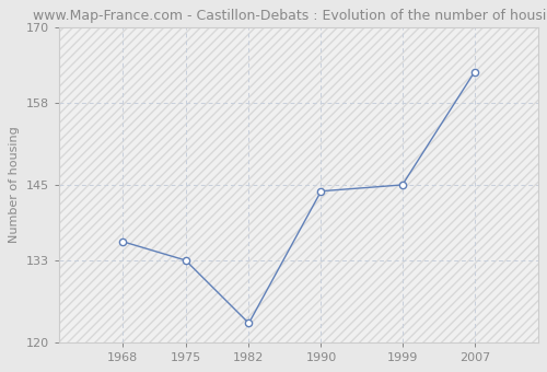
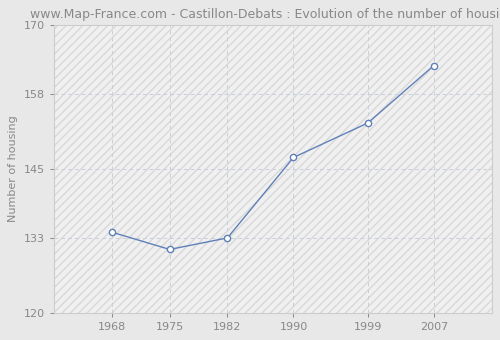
1968: 136 -> 134
1975: 133 -> 131
1982: 123 -> 133
1990: 144 -> 147
1999: 145 -> 153
